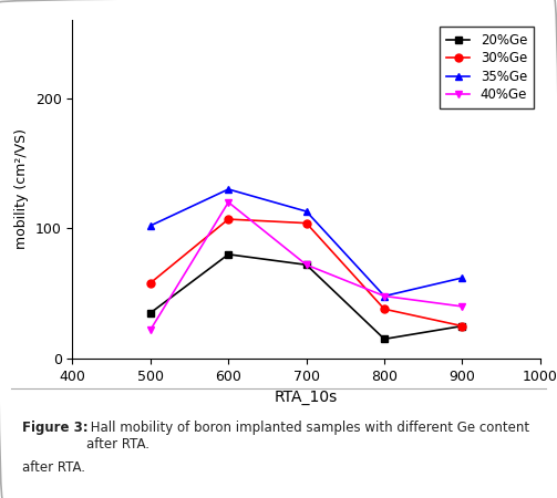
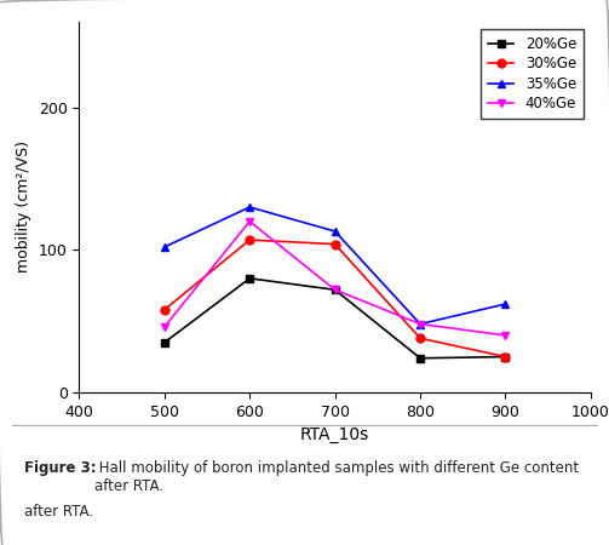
40%Ge/500: 22 -> 46
20%Ge/800: 15 -> 24
